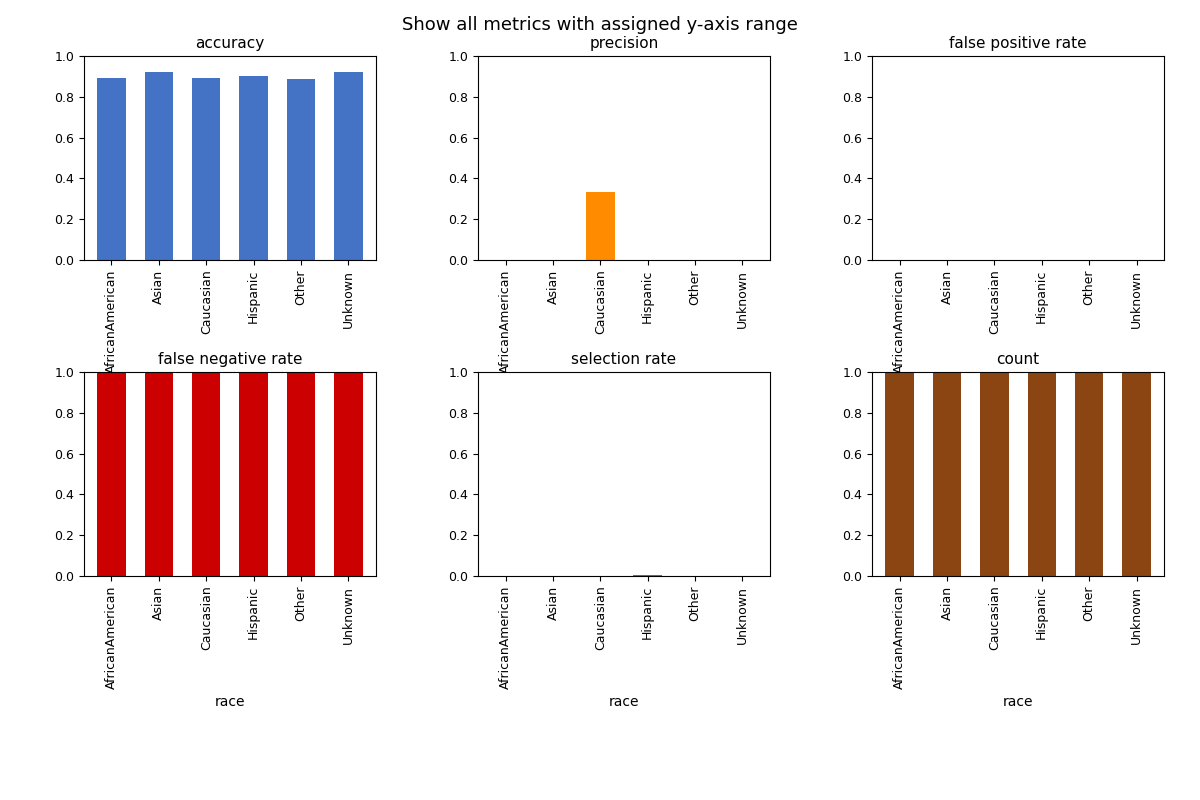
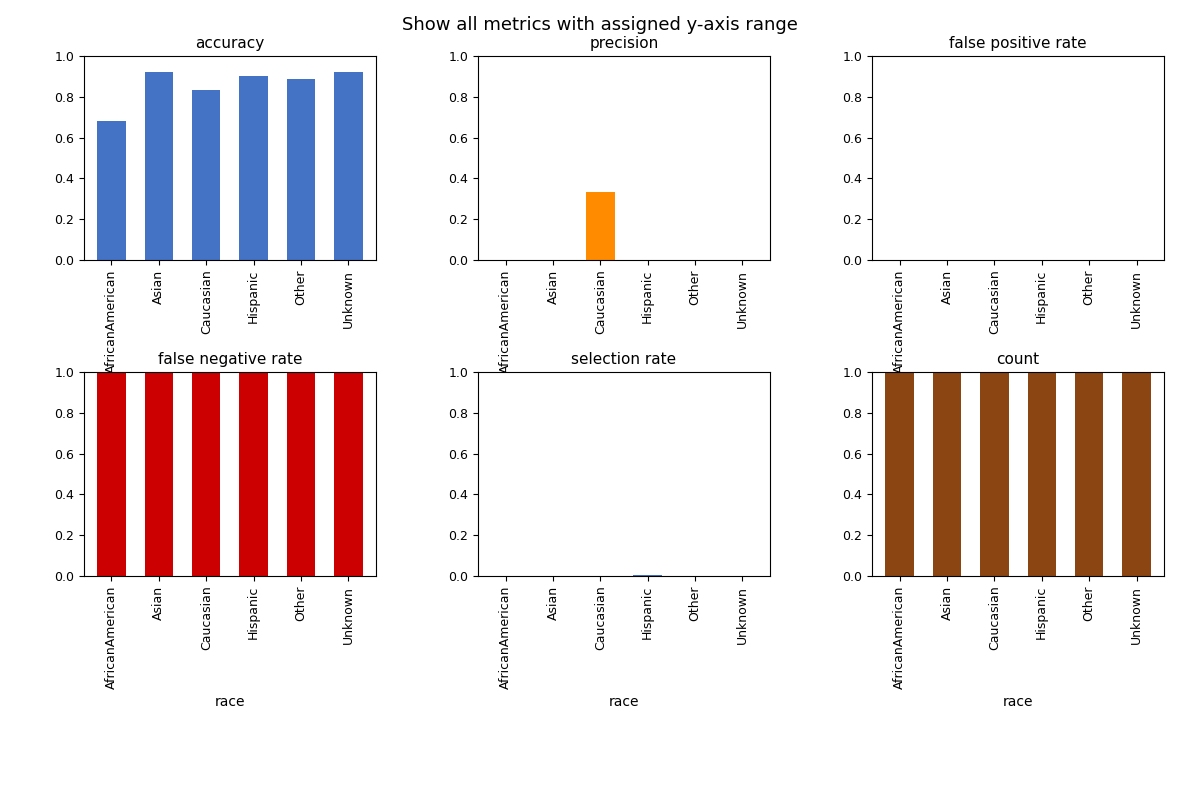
accuracy/AfricanAmerican: 0.893 -> 0.680
accuracy/Caucasian: 0.890 -> 0.835
